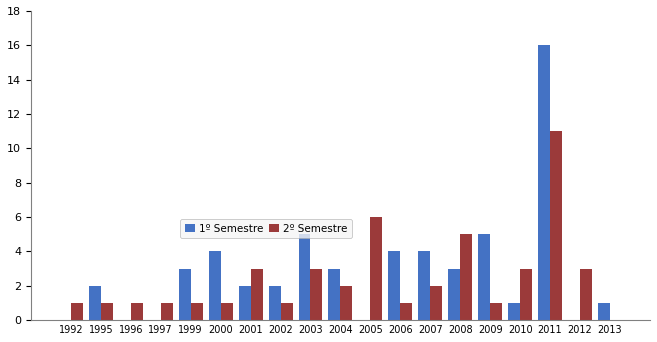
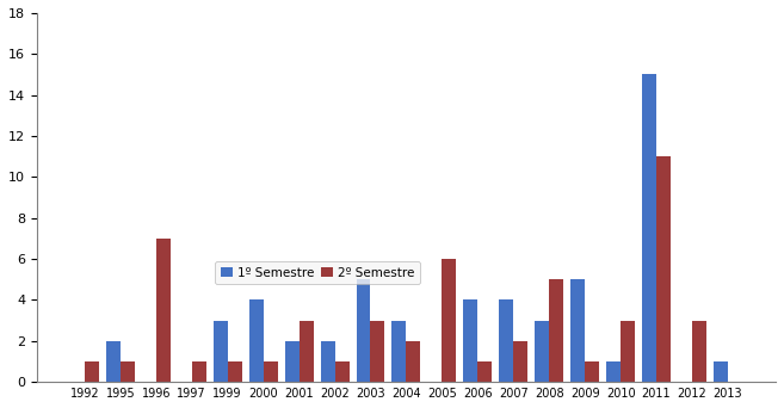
2º Semestre/1996: 1 -> 7
1º Semestre/2011: 16 -> 15
